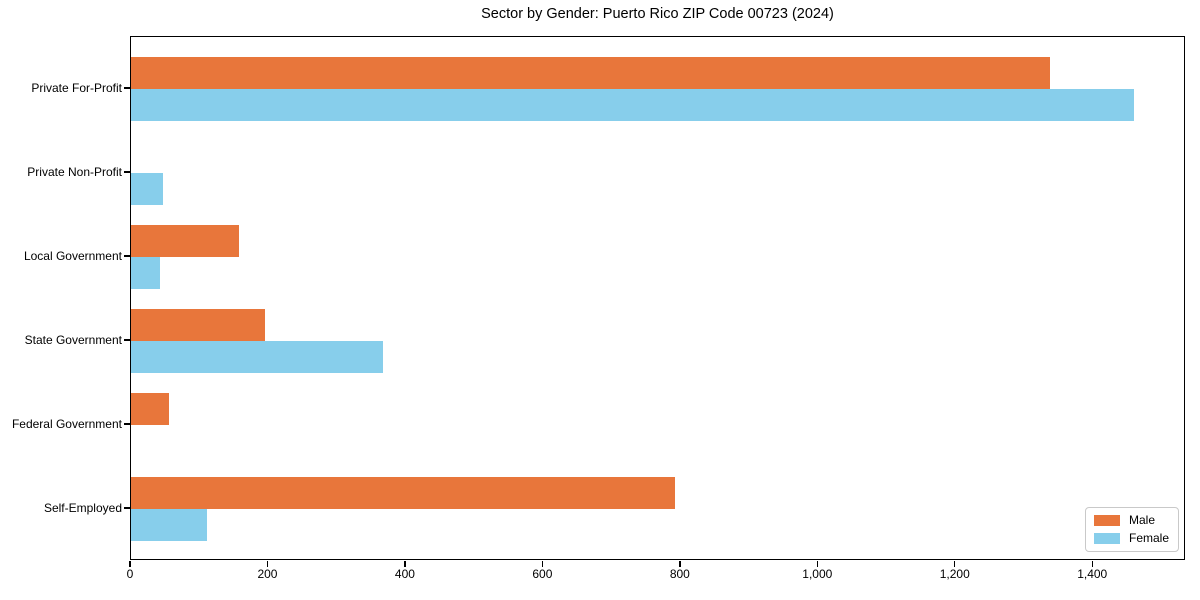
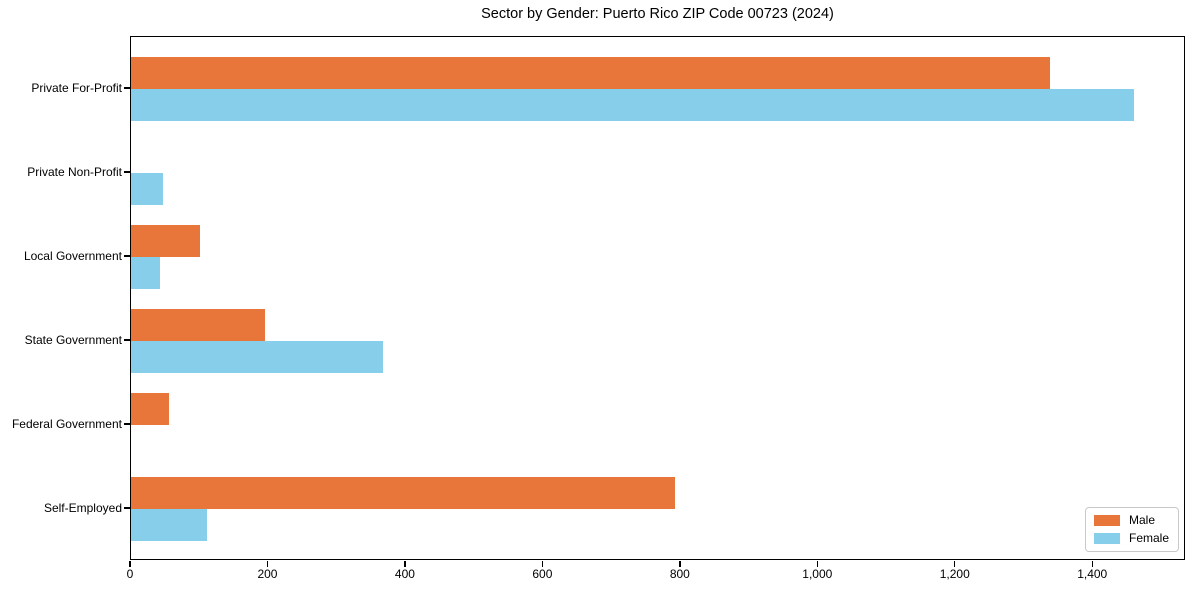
Male/Local Government: 160 -> 100
